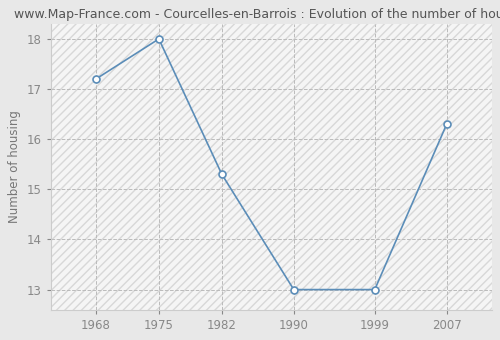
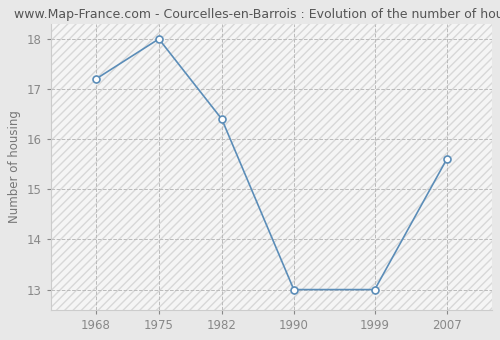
1982: 15.3 -> 16.4
2007: 16.3 -> 15.6
